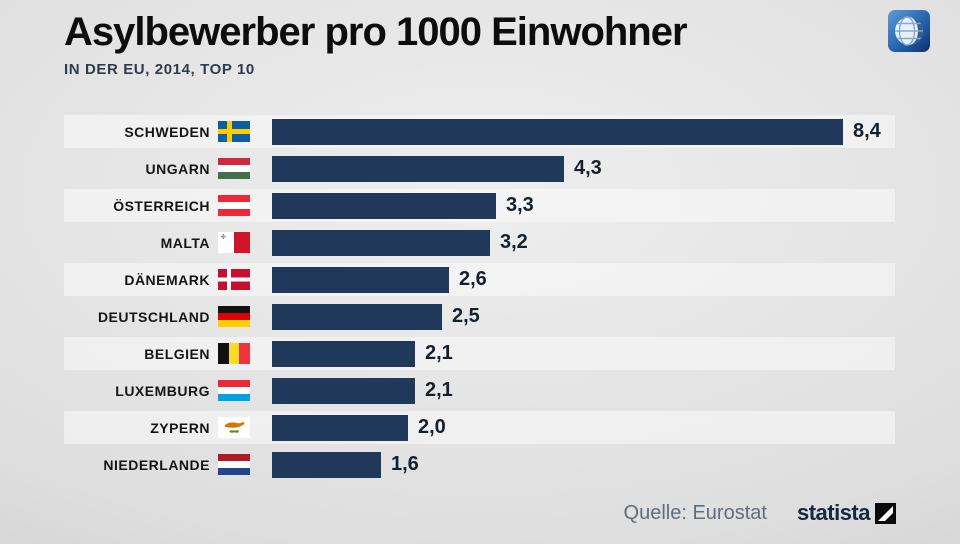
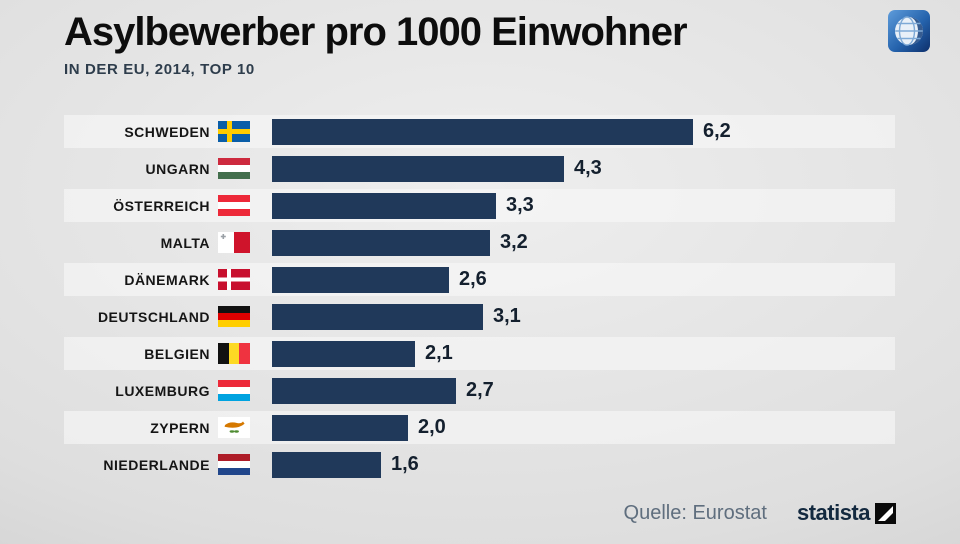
SCHWEDEN: 8,4 -> 6,2
DEUTSCHLAND: 2,5 -> 3,1
LUXEMBURG: 2,1 -> 2,7
